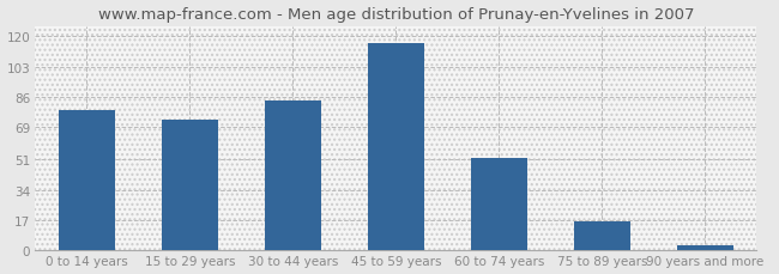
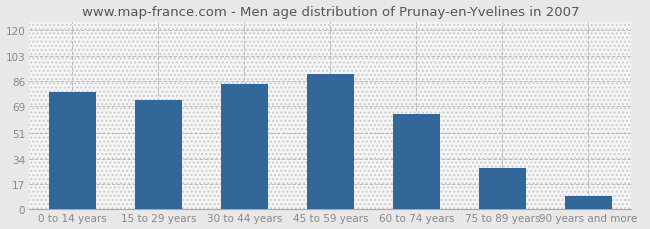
45 to 59 years: 116 -> 91
60 to 74 years: 52 -> 64
75 to 89 years: 16 -> 28
90 years and more: 3 -> 9
